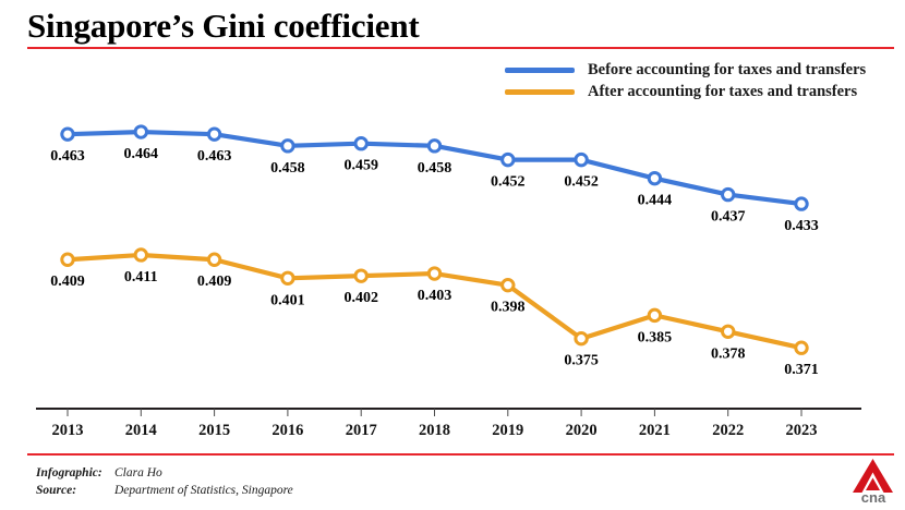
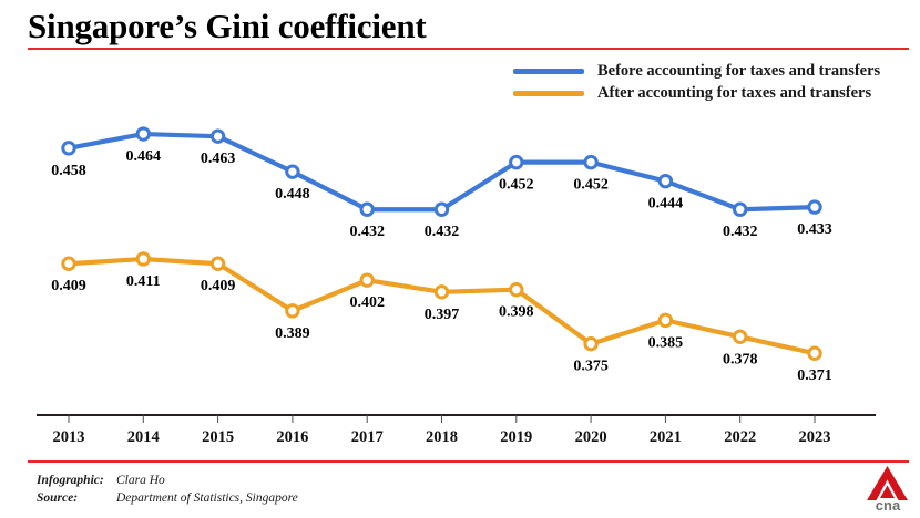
Before accounting for taxes and transfers/2013: 0.463 -> 0.458
Before accounting for taxes and transfers/2016: 0.458 -> 0.448
After accounting for taxes and transfers/2016: 0.401 -> 0.389
Before accounting for taxes and transfers/2017: 0.459 -> 0.432
Before accounting for taxes and transfers/2018: 0.458 -> 0.432
After accounting for taxes and transfers/2018: 0.403 -> 0.397
Before accounting for taxes and transfers/2022: 0.437 -> 0.432
